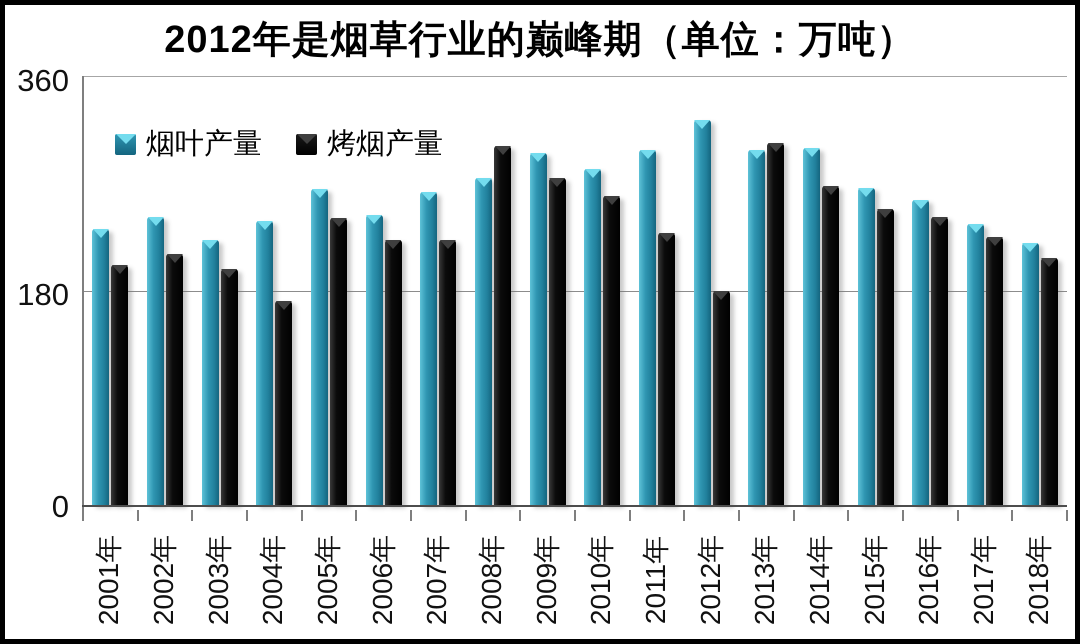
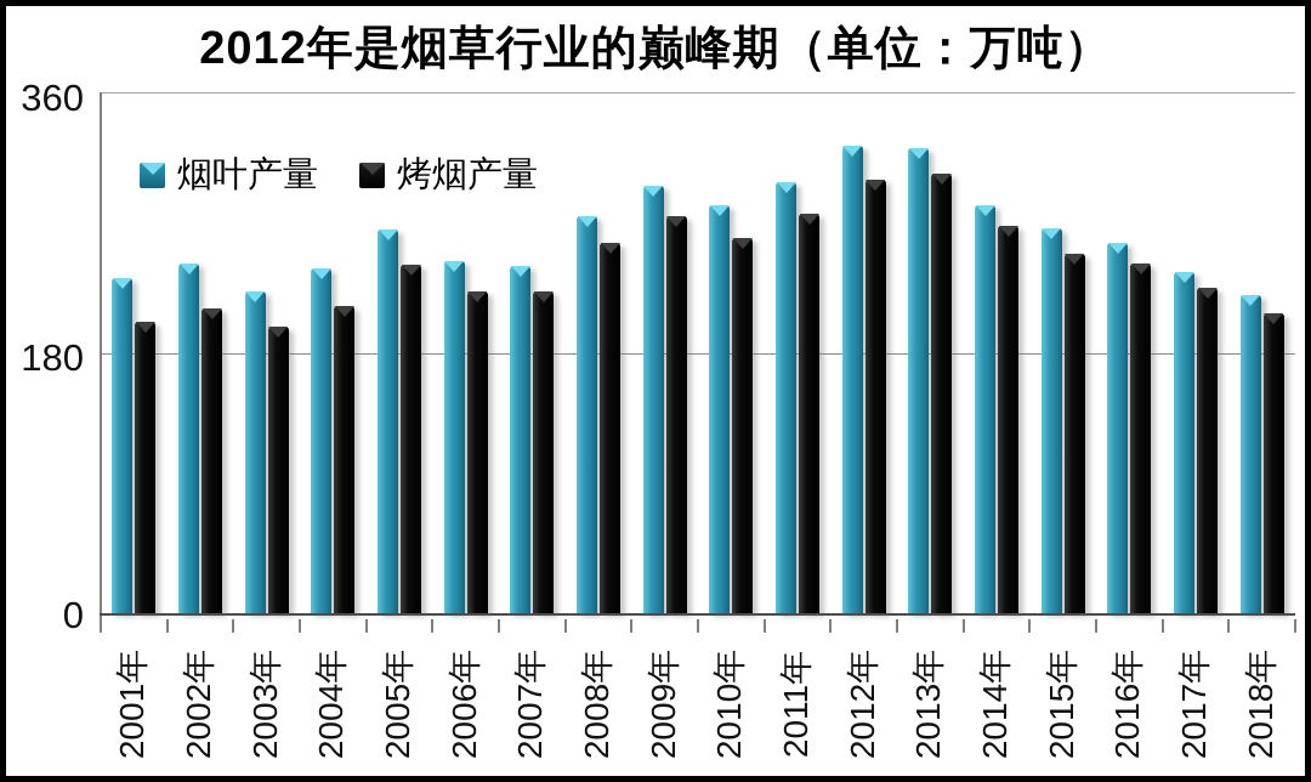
烤烟产量/2004年: 171 -> 212
烟叶产量/2007年: 263 -> 240
烤烟产量/2008年: 301 -> 256
烤烟产量/2011年: 228 -> 276
烤烟产量/2012年: 180 -> 300
烟叶产量/2013年: 298 -> 321
烟叶产量/2014年: 300 -> 282
